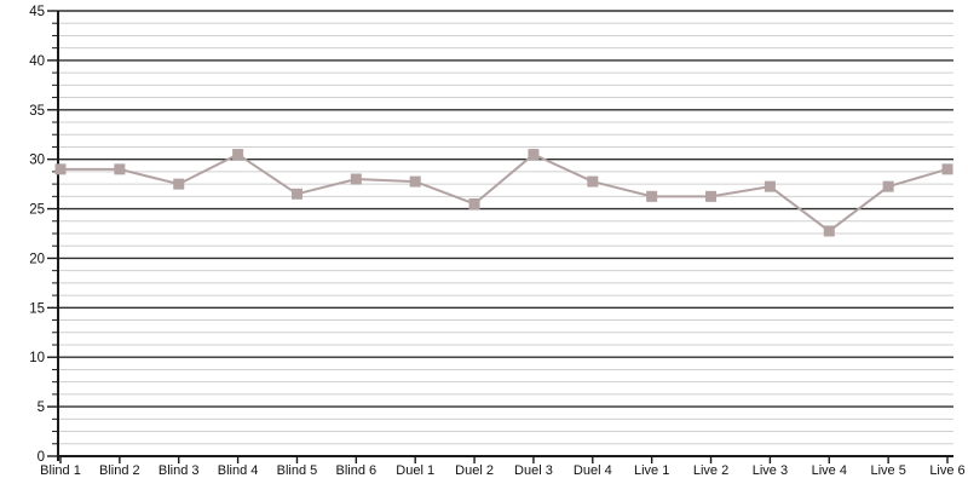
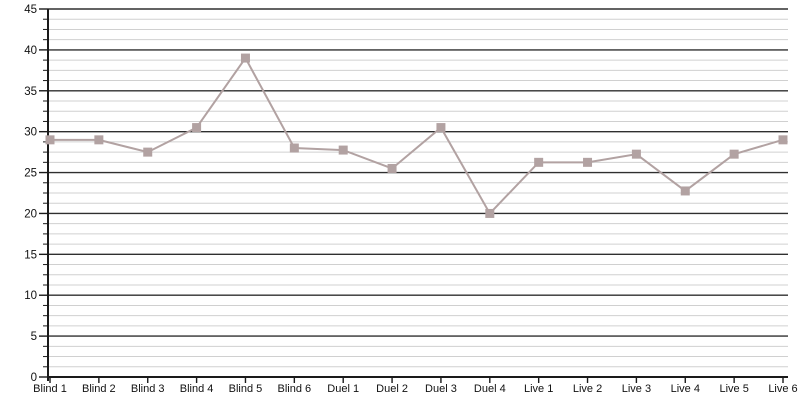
Blind 5: 26 -> 39
Duel 4: 28 -> 20
